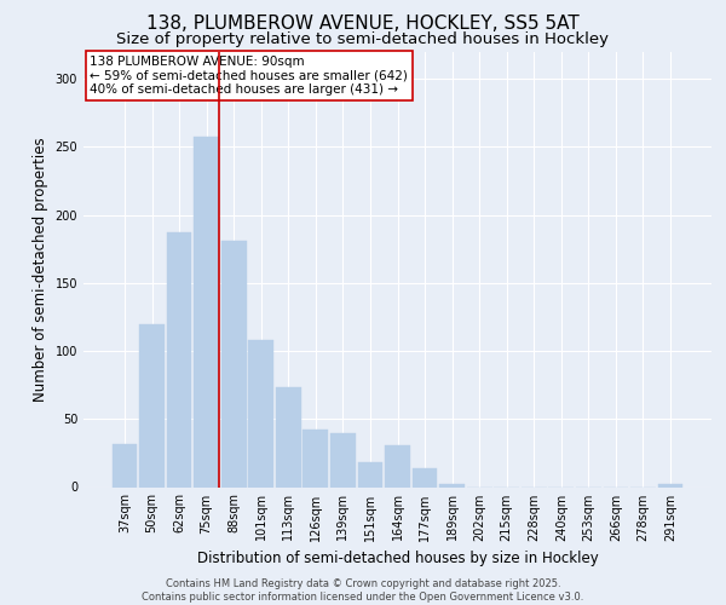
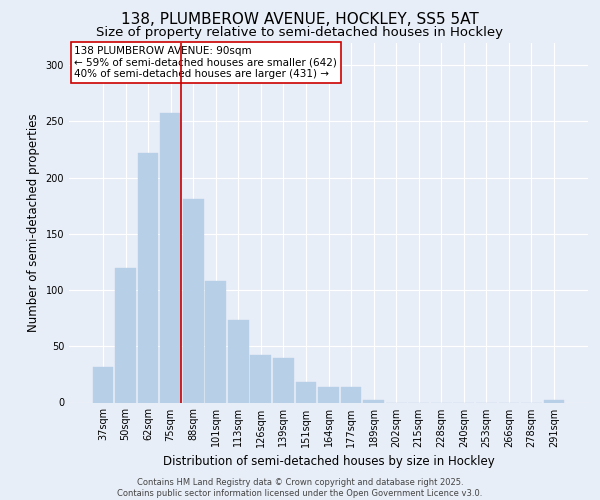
62sqm: 187 -> 222
164sqm: 31 -> 14
